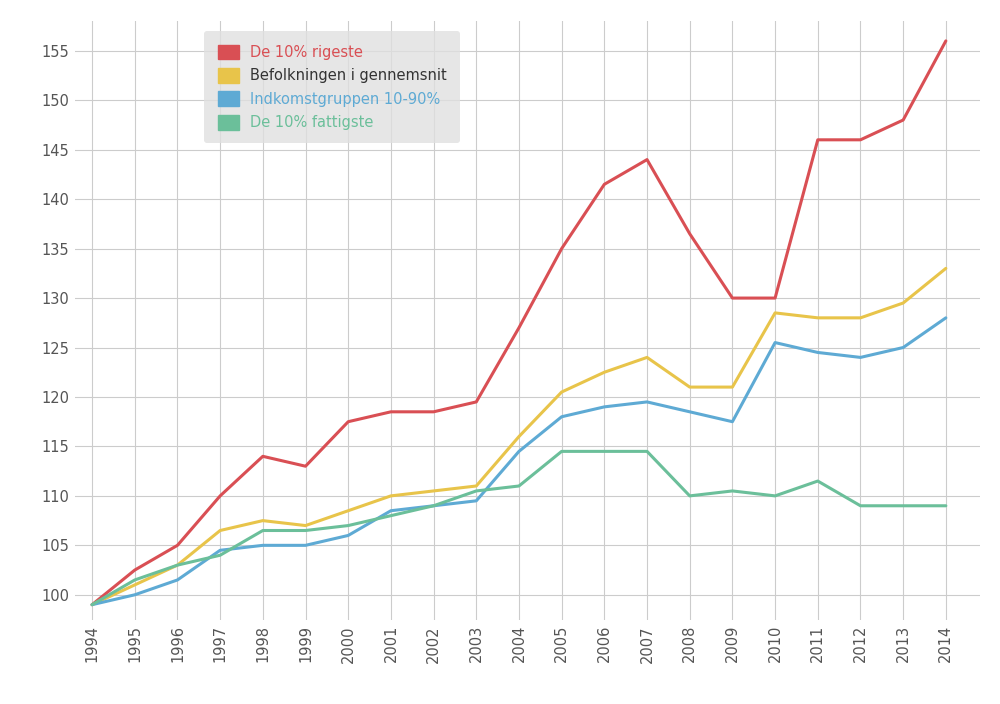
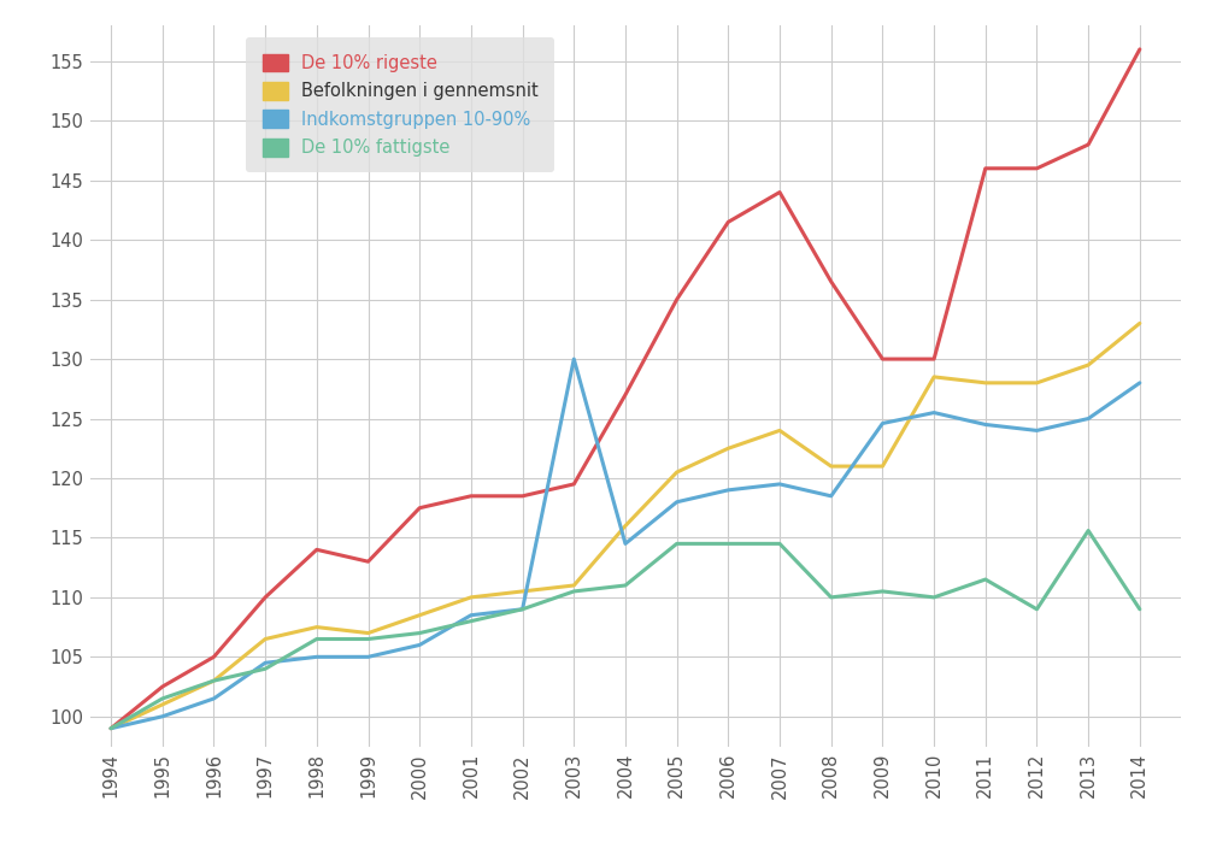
Indkomstgruppen 10-90%/2003: 109.5 -> 130.0
Indkomstgruppen 10-90%/2009: 117.5 -> 124.6
De 10% fattigste/2013: 109.0 -> 115.6
